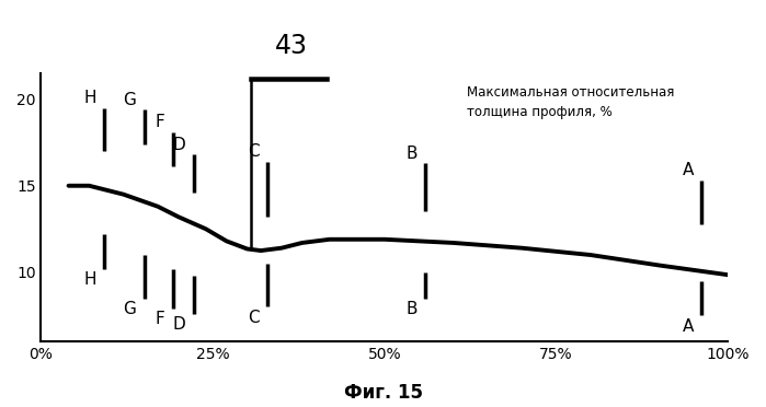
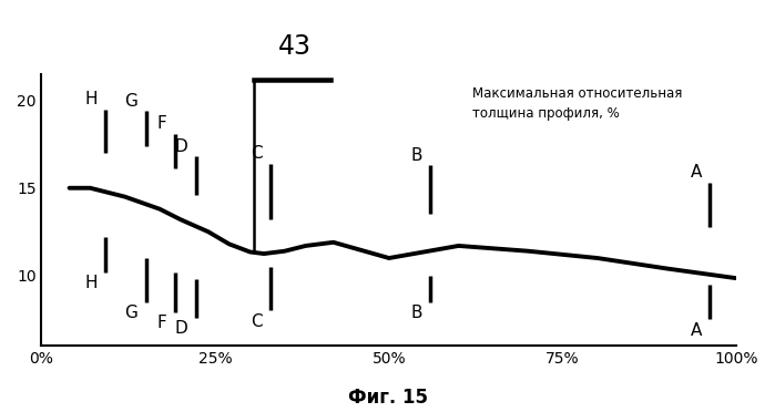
50%: 11.9 -> 11.0
